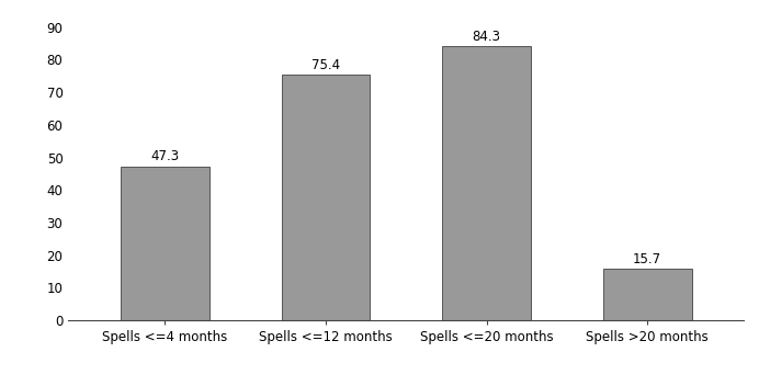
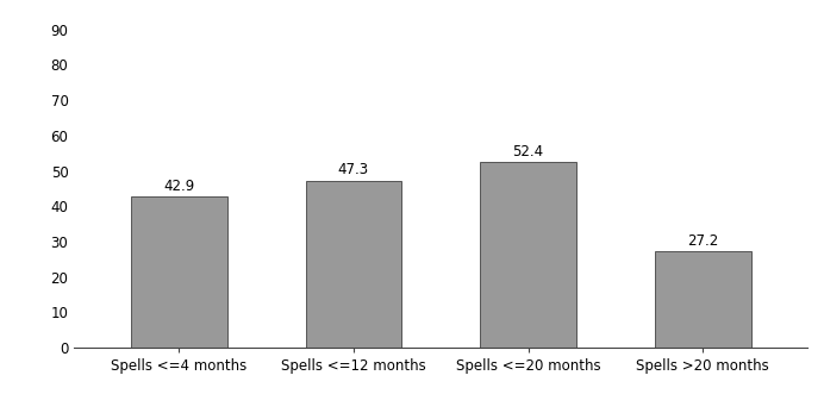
Spells <=4 months: 47.3 -> 42.9
Spells <=12 months: 75.4 -> 47.3
Spells <=20 months: 84.3 -> 52.4
Spells >20 months: 15.7 -> 27.2
